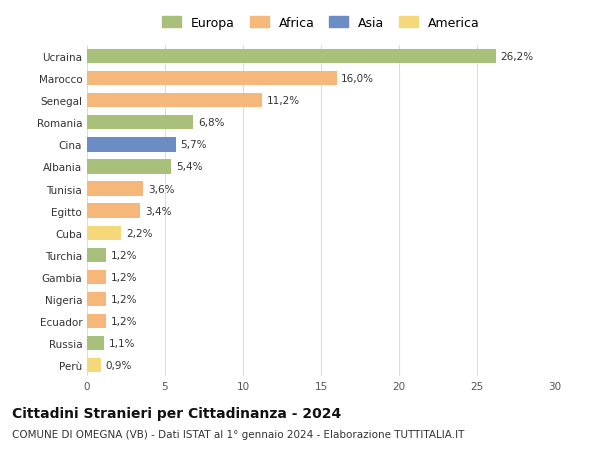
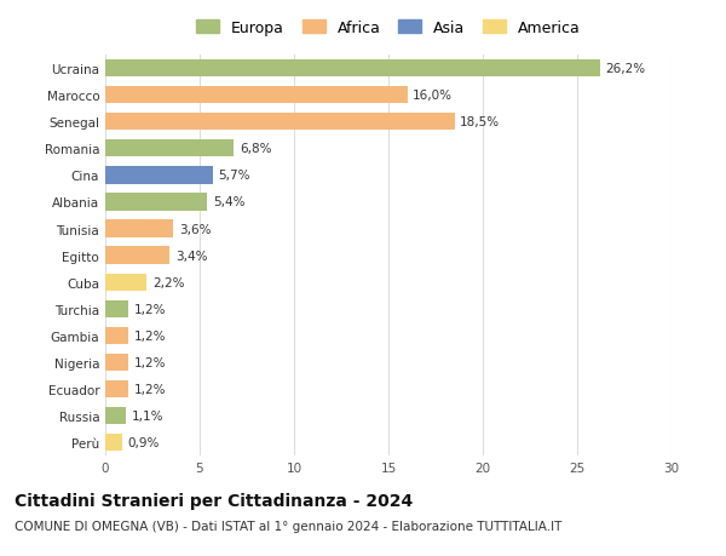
Senegal: 11,2% -> 18,5%
